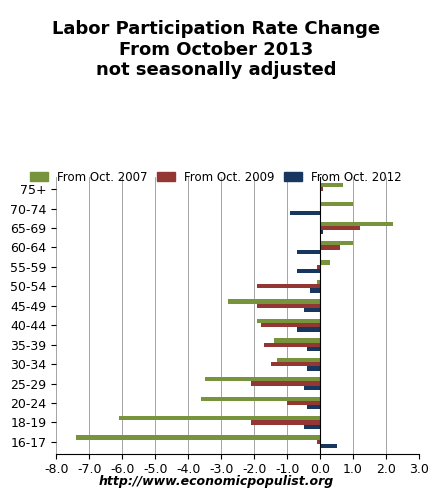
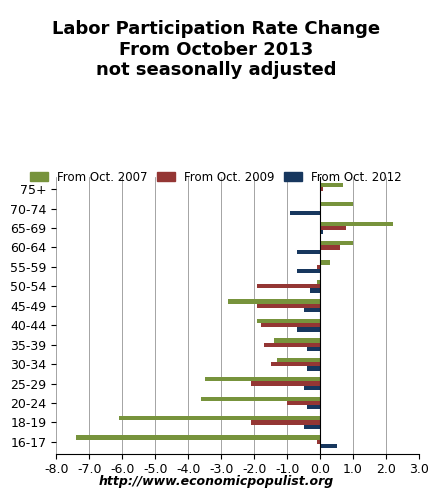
From Oct. 2009/65-69: 1.2 -> 0.8
